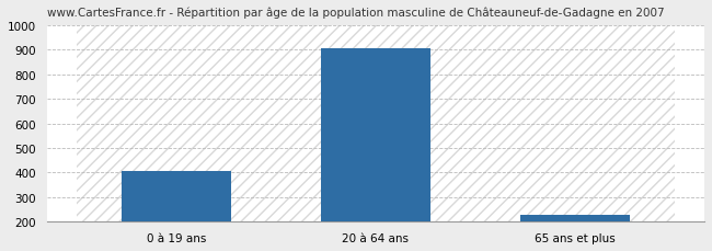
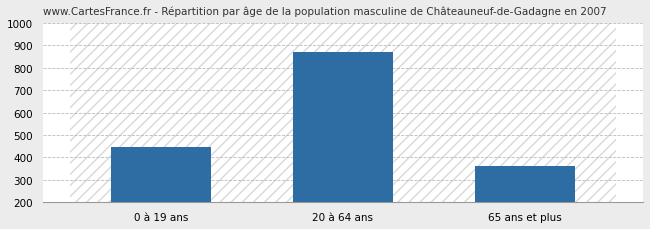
0 à 19 ans: 405 -> 445
20 à 64 ans: 905 -> 870
65 ans et plus: 230 -> 360
